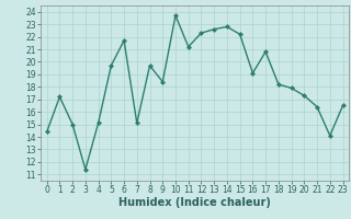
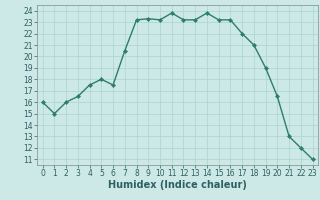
0: 14.4 -> 16.0
1: 17.2 -> 15.0
2: 15.0 -> 16.0
3: 11.4 -> 16.5
4: 15.1 -> 17.5
5: 19.7 -> 18.0
6: 21.7 -> 17.5
7: 15.1 -> 20.5
8: 19.7 -> 23.2
9: 18.4 -> 23.3
10: 23.7 -> 23.2
11: 21.2 -> 23.8
12: 22.3 -> 23.2
13: 22.6 -> 23.2
14: 22.8 -> 23.8
15: 22.2 -> 23.2
16: 19.1 -> 23.2
17: 20.8 -> 22.0
18: 18.2 -> 21.0
19: 17.9 -> 19.0
20: 17.3 -> 16.5
21: 16.4 -> 13.0
22: 14.1 -> 12.0
23: 16.5 -> 11.0
